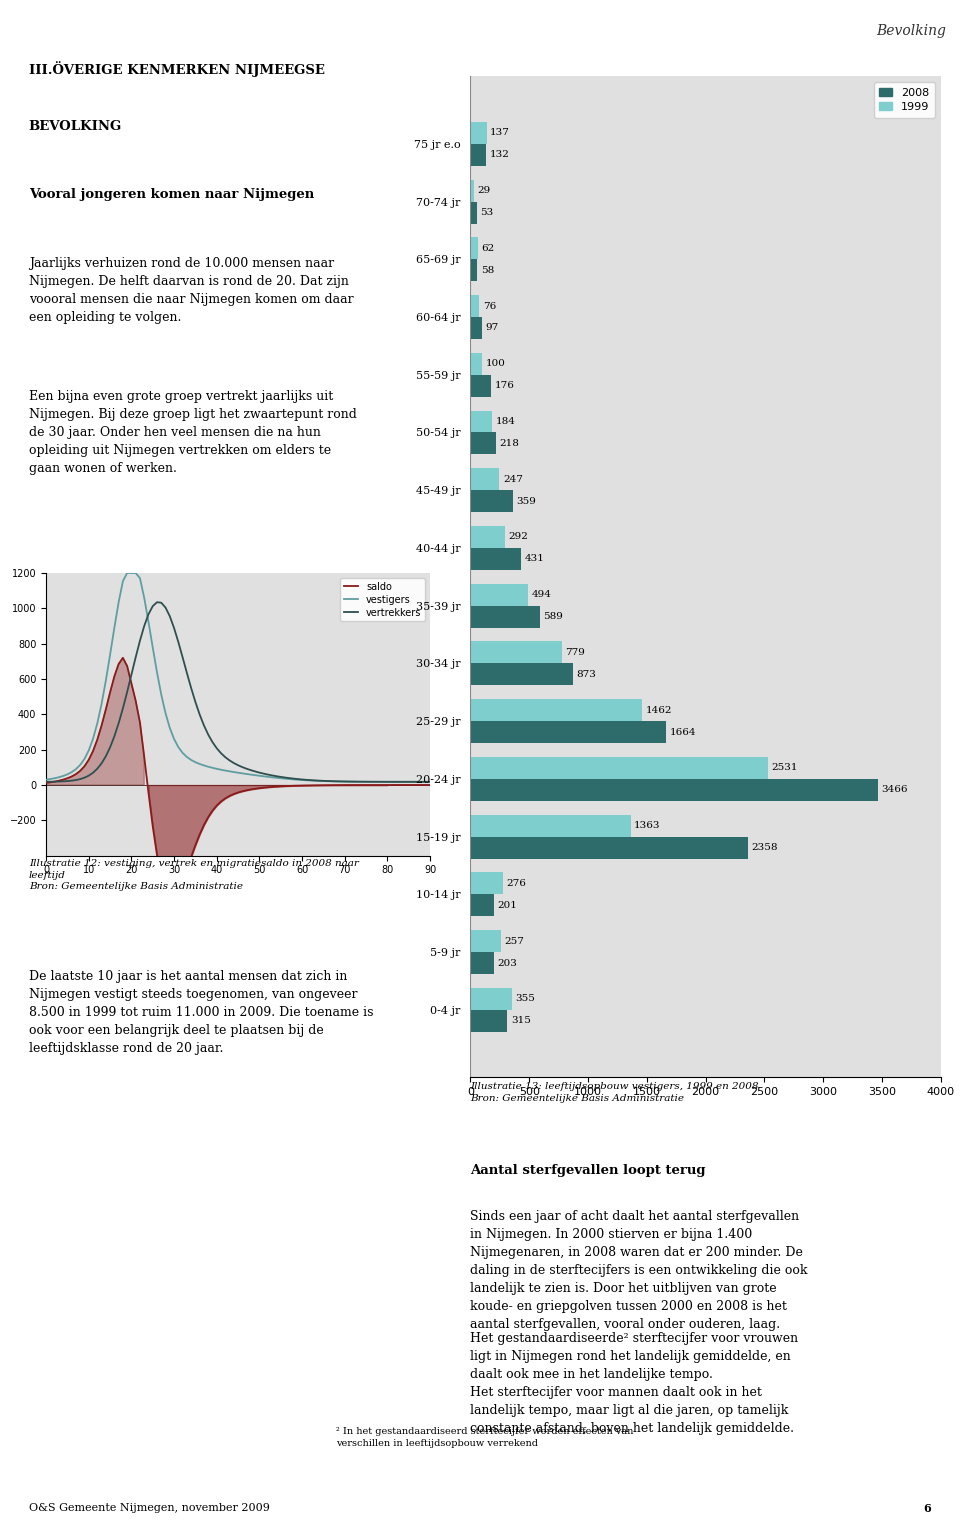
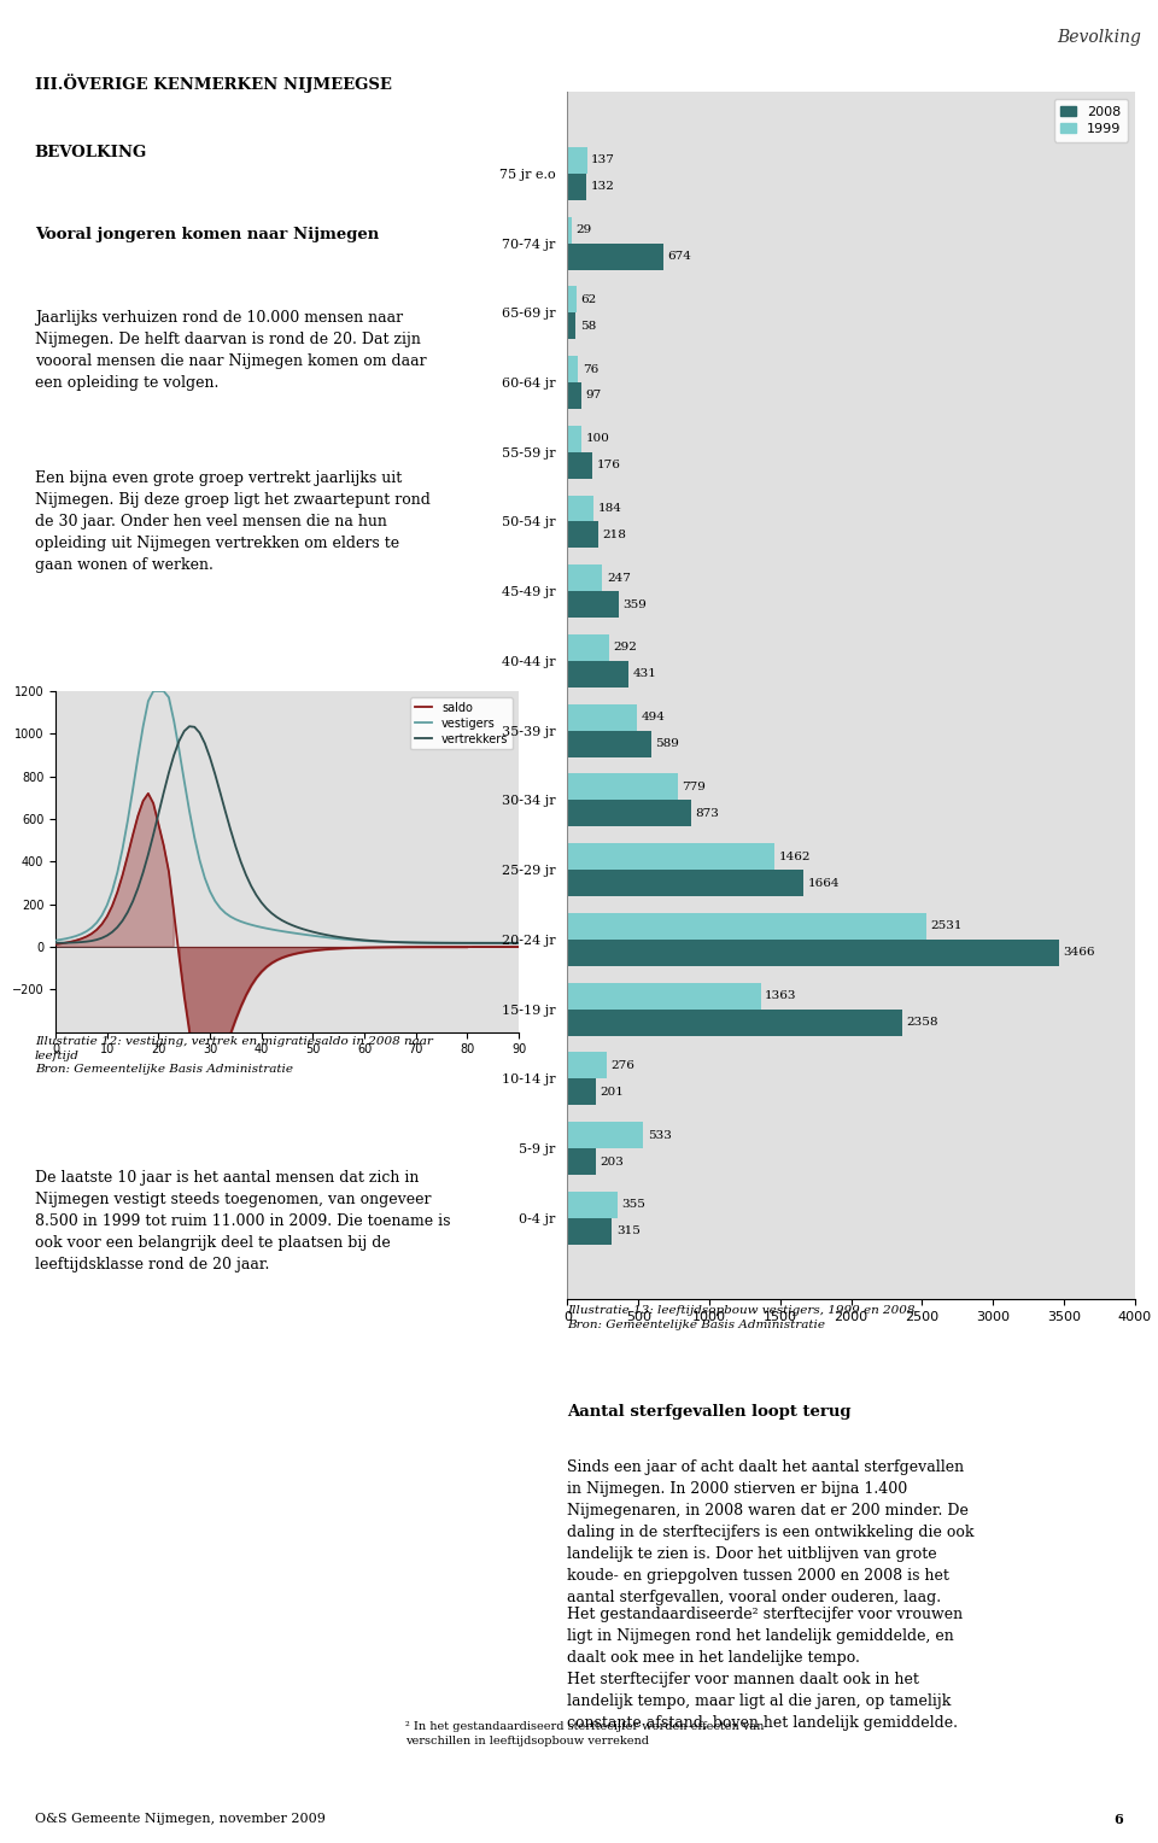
2008/70-74 jr: 53 -> 674
1999/5-9 jr: 257 -> 533
